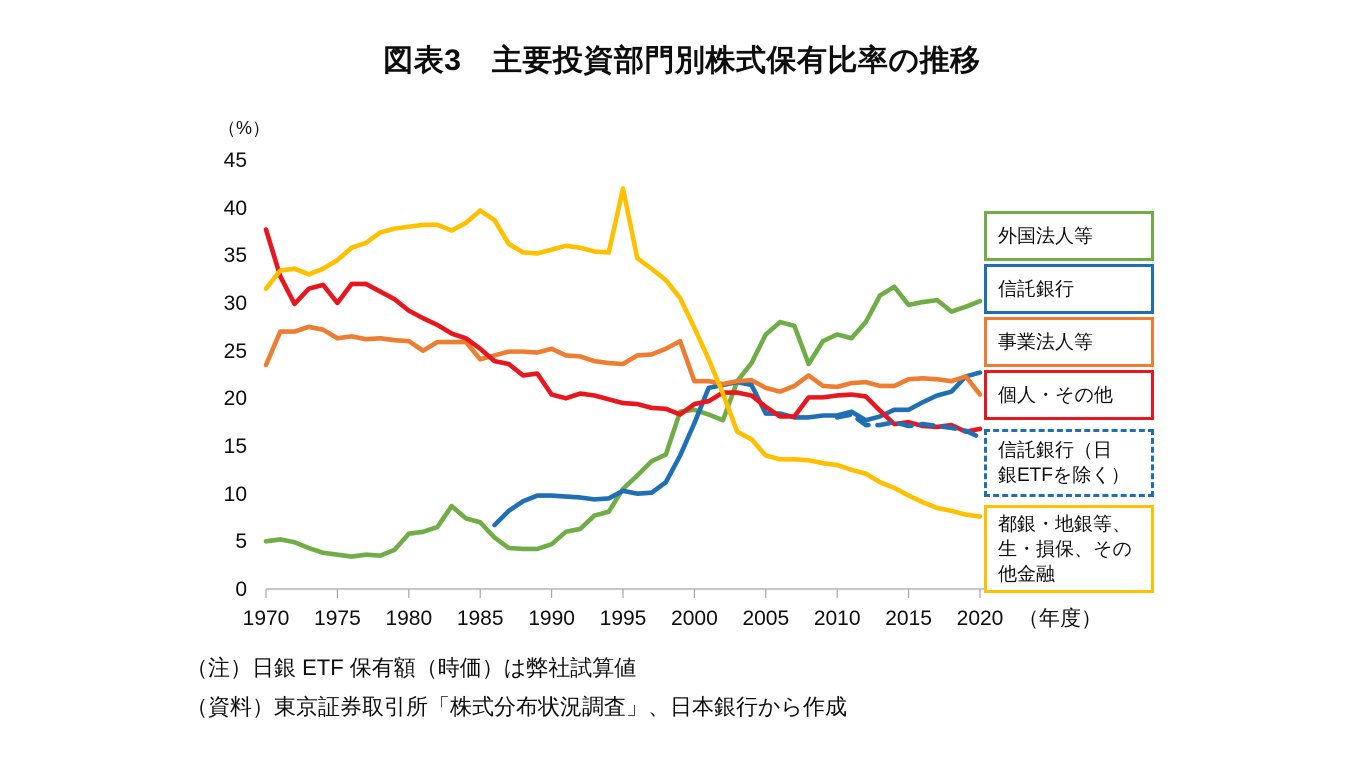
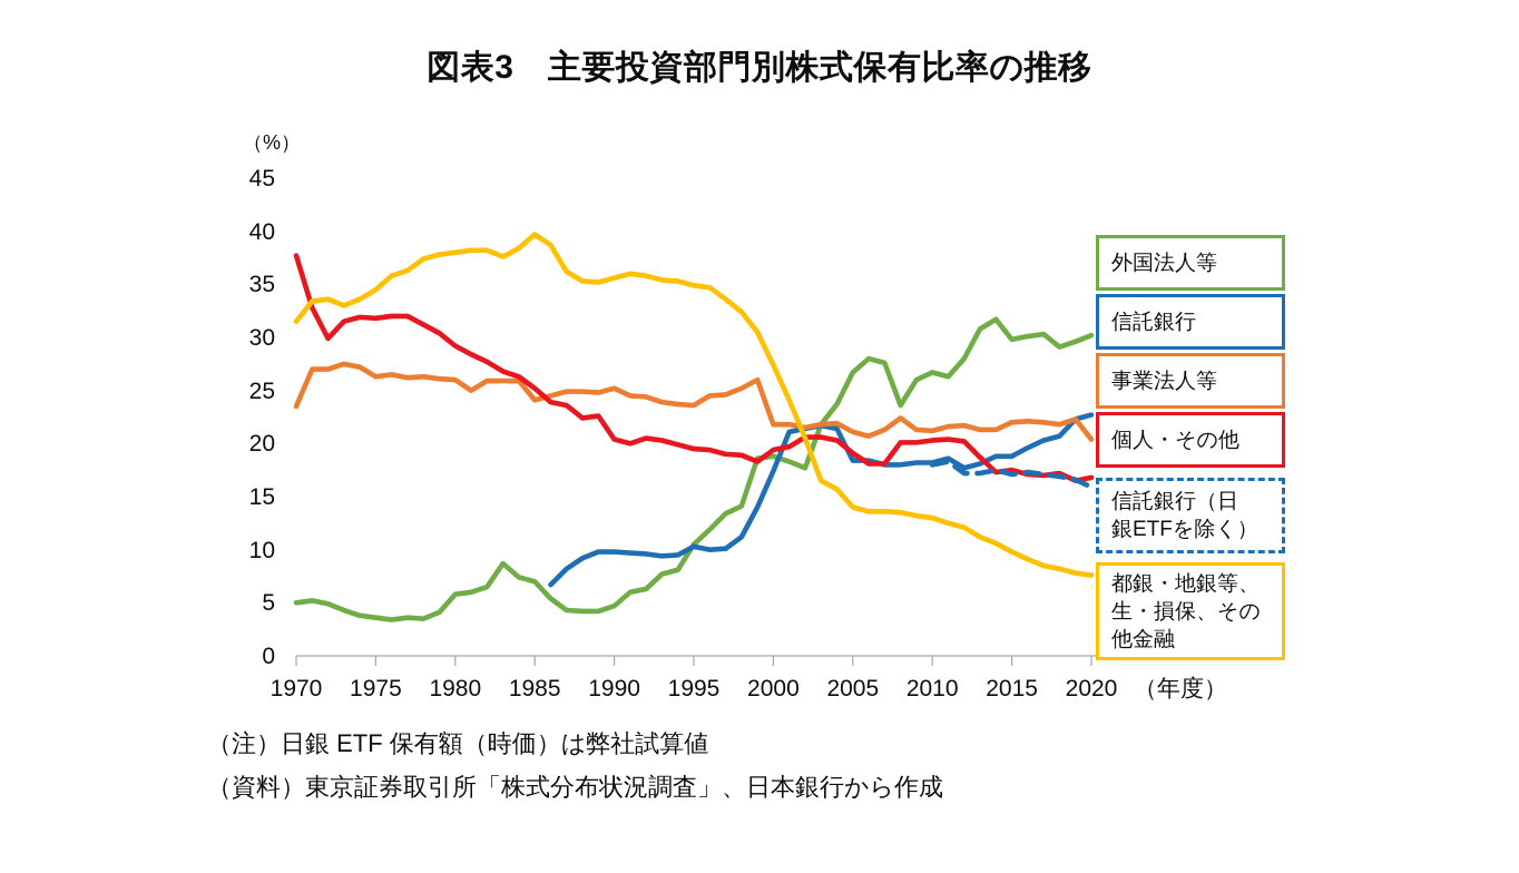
個人・その他/1975: 30 -> 32
都銀・地銀等、生・損保、その他金融/1995: 42 -> 35
